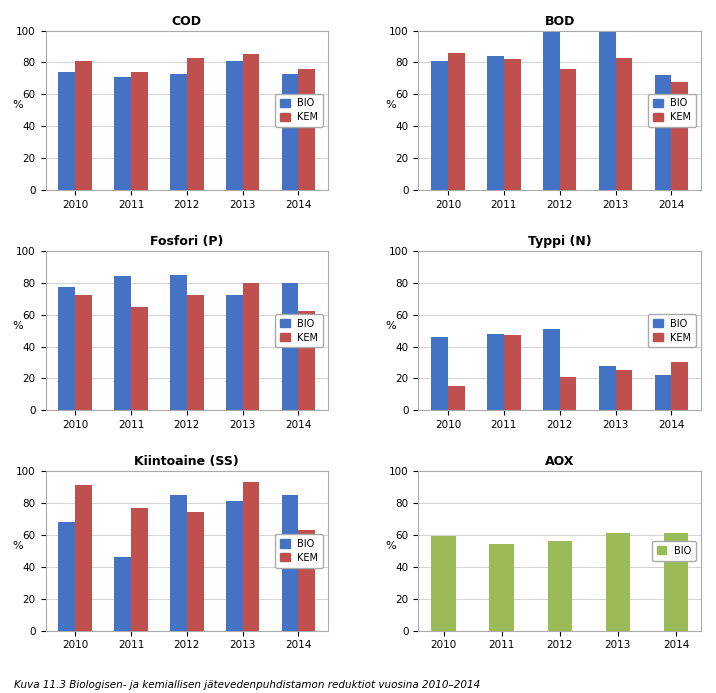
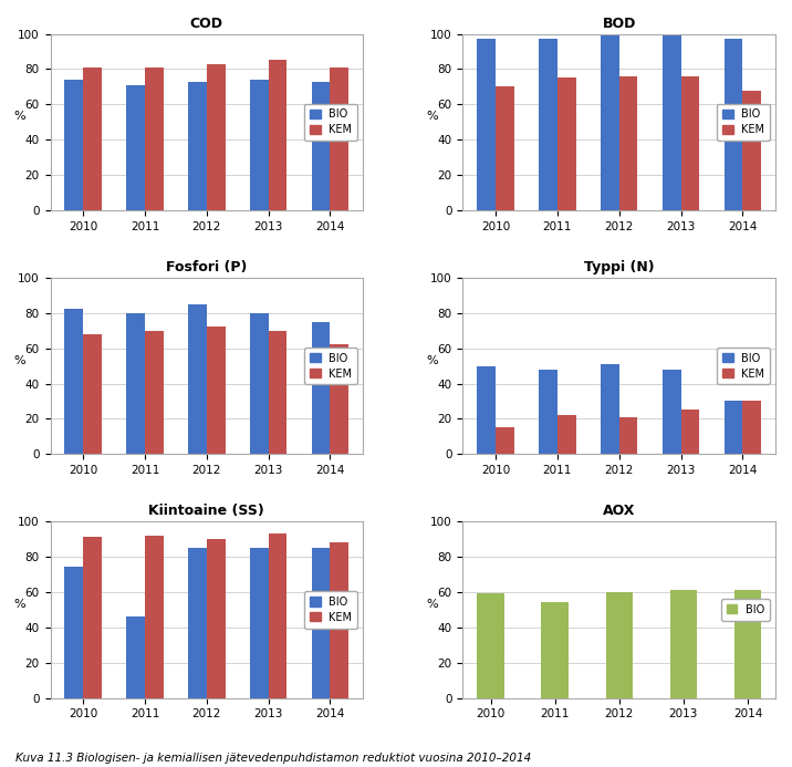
COD/KEM/2011: 74 -> 81
COD/BIO/2013: 81 -> 74
COD/KEM/2014: 76 -> 81
BOD/BIO/2010: 81 -> 97
BOD/KEM/2010: 86 -> 70
BOD/BIO/2011: 84 -> 97
BOD/KEM/2011: 82 -> 75
BOD/KEM/2013: 83 -> 76
BOD/BIO/2014: 72 -> 97
Fosfori (P)/BIO/2010: 77 -> 82
Fosfori (P)/KEM/2010: 72 -> 68
Fosfori (P)/BIO/2011: 84 -> 80
Fosfori (P)/KEM/2011: 65 -> 70
Fosfori (P)/BIO/2013: 72 -> 80
Fosfori (P)/KEM/2013: 80 -> 70
Fosfori (P)/BIO/2014: 80 -> 75
Typpi (N)/BIO/2010: 46 -> 50
Typpi (N)/KEM/2011: 47 -> 22
Typpi (N)/BIO/2013: 28 -> 48
Typpi (N)/BIO/2014: 22 -> 30
Kiintoaine (SS)/BIO/2010: 68 -> 74
Kiintoaine (SS)/KEM/2011: 77 -> 92
Kiintoaine (SS)/KEM/2012: 74 -> 90
Kiintoaine (SS)/BIO/2013: 81 -> 85
Kiintoaine (SS)/KEM/2014: 63 -> 88
AOX/2012: 56 -> 60
